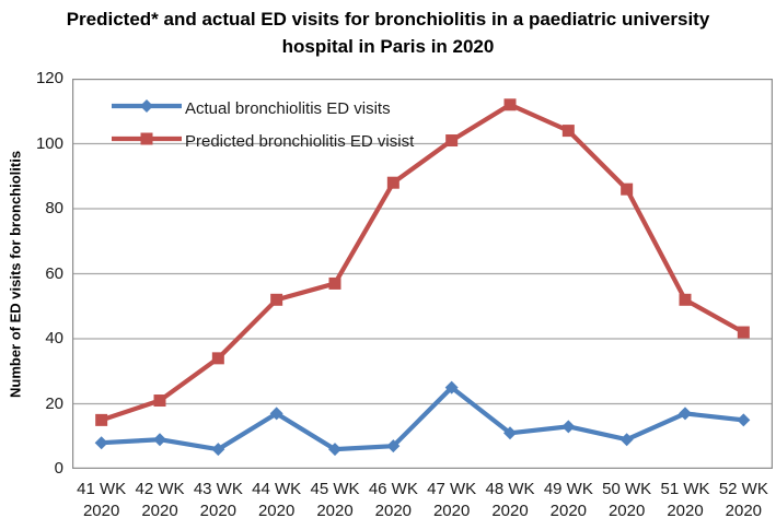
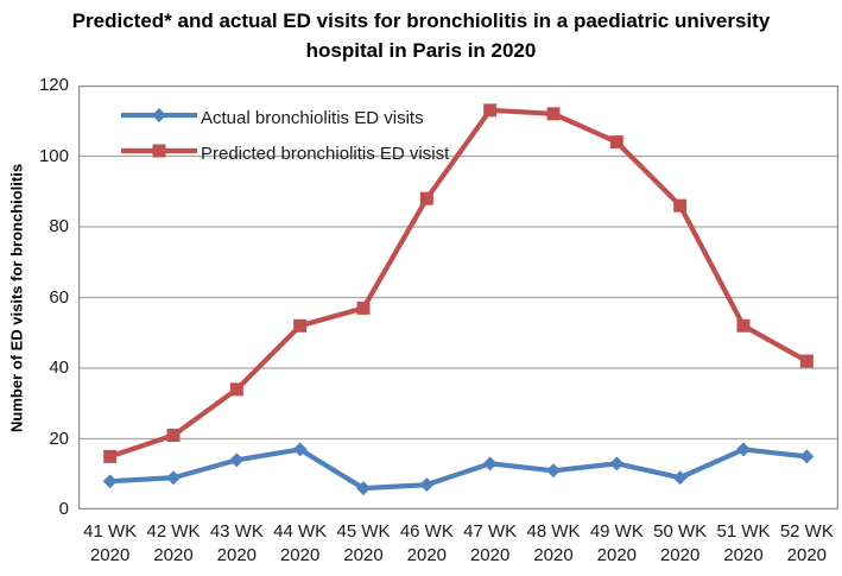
Actual bronchiolitis ED visits/43 WK 2020: 6 -> 14
Actual bronchiolitis ED visits/47 WK 2020: 25 -> 13
Predicted bronchiolitis ED visist/47 WK 2020: 101 -> 113
